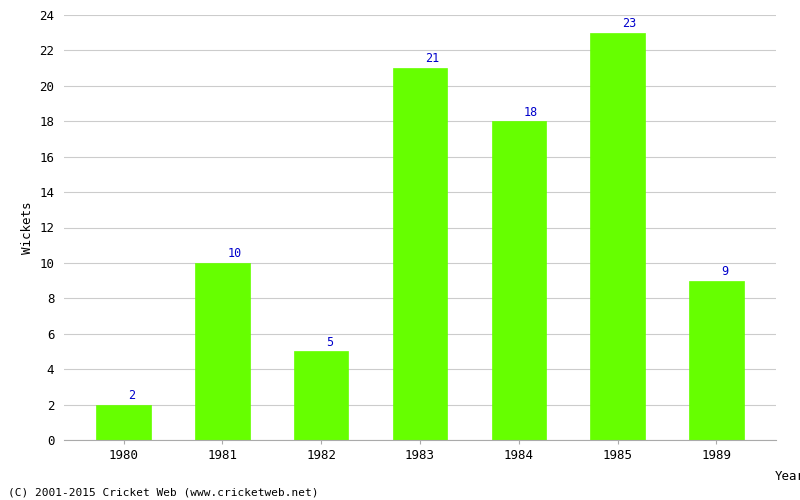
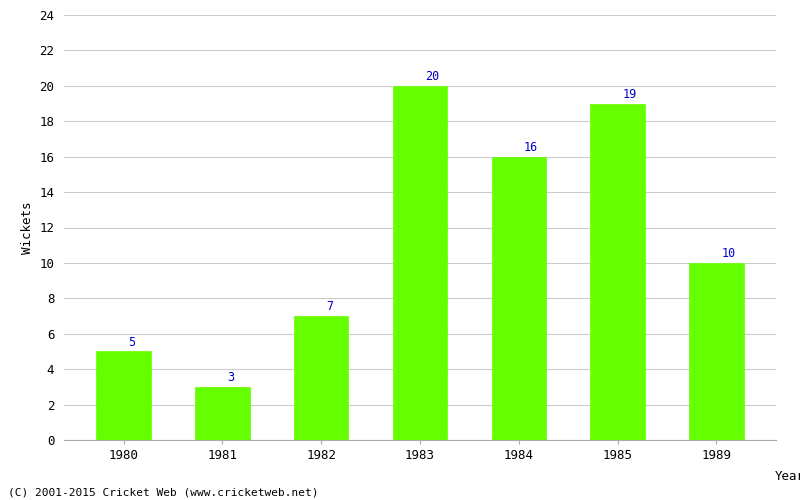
1980: 2 -> 5
1981: 10 -> 3
1982: 5 -> 7
1983: 21 -> 20
1984: 18 -> 16
1985: 23 -> 19
1989: 9 -> 10
